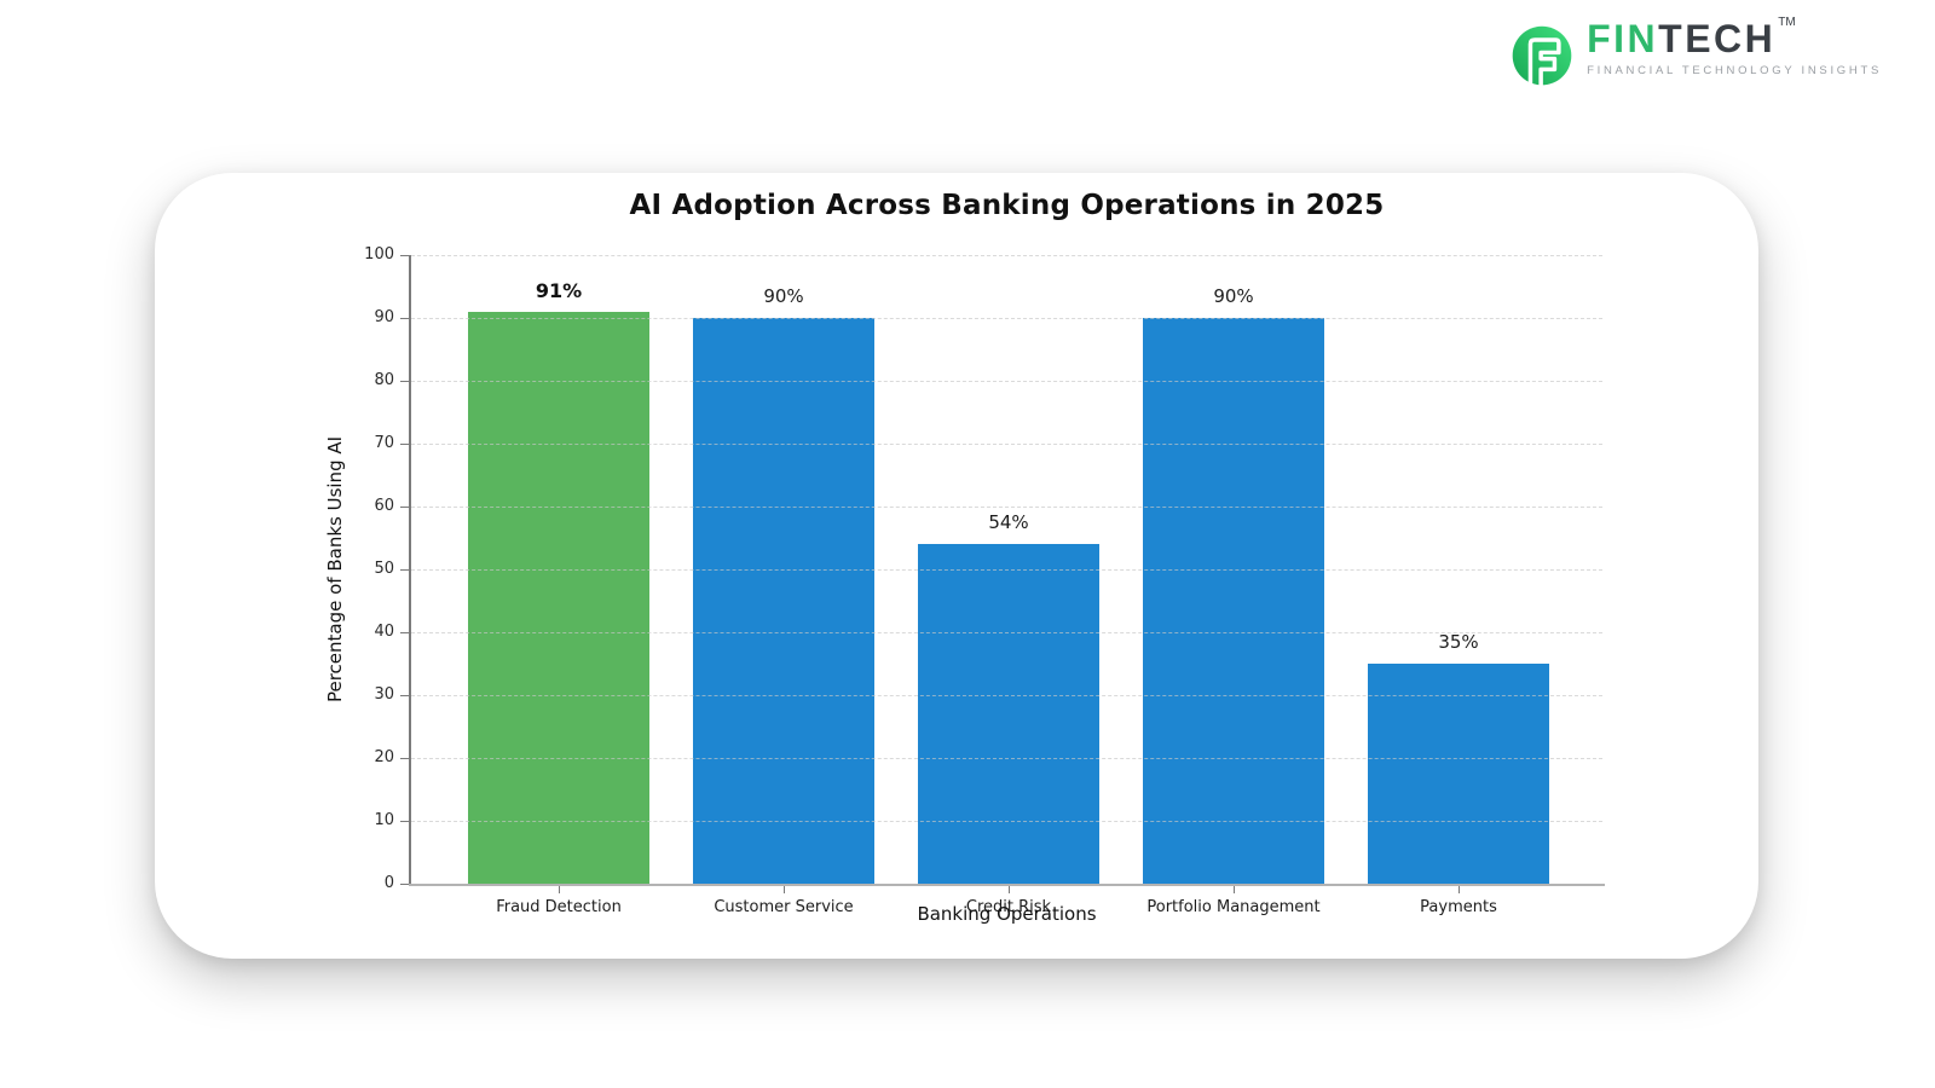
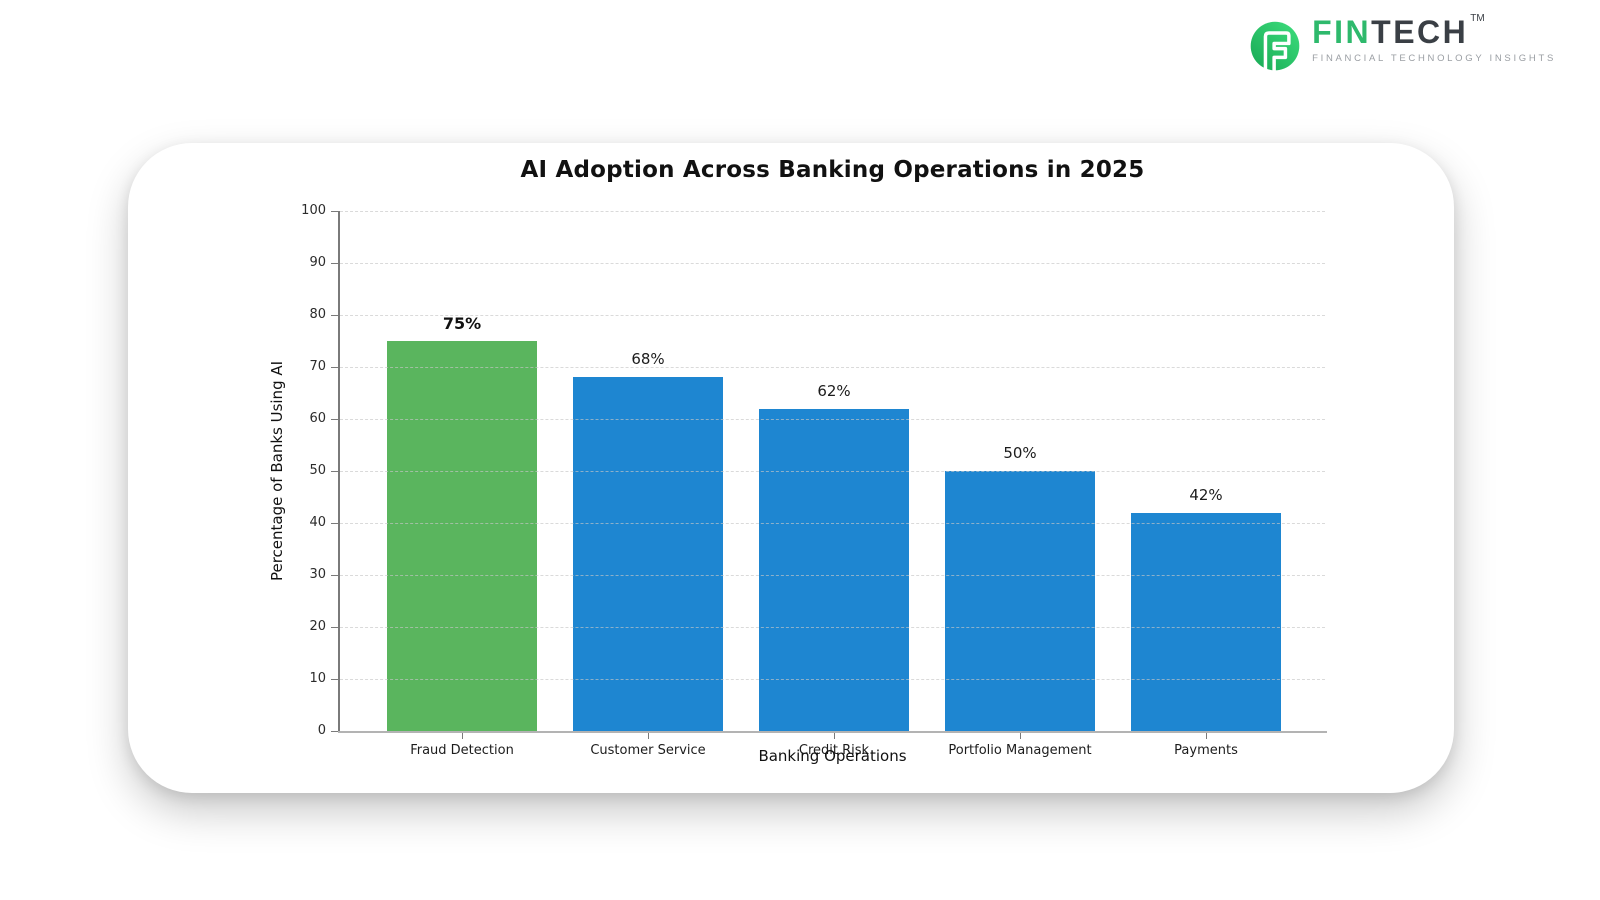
Fraud Detection: 91% -> 75%
Customer Service: 90% -> 68%
Credit Risk: 54% -> 62%
Portfolio Management: 90% -> 50%
Payments: 35% -> 42%
